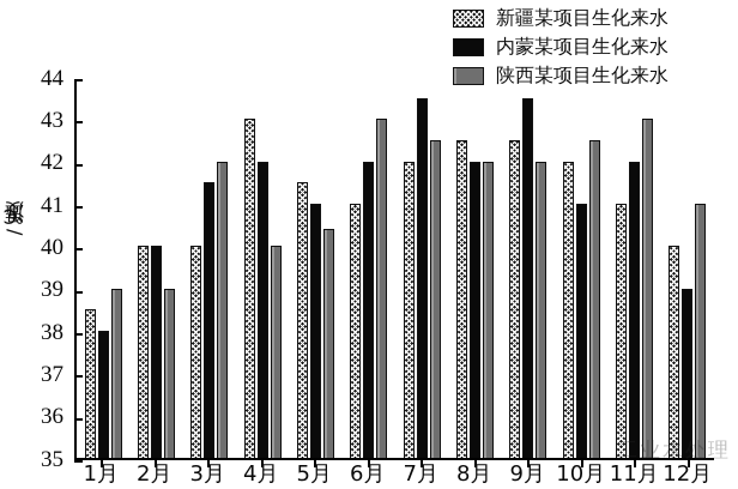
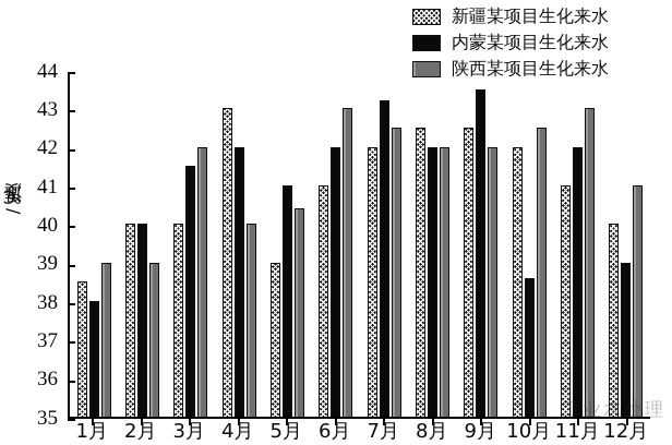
新疆某项目生化来水/5月: 41.5 -> 39.0
内蒙某项目生化来水/7月: 43.5 -> 43.2
内蒙某项目生化来水/10月: 41.0 -> 38.6
